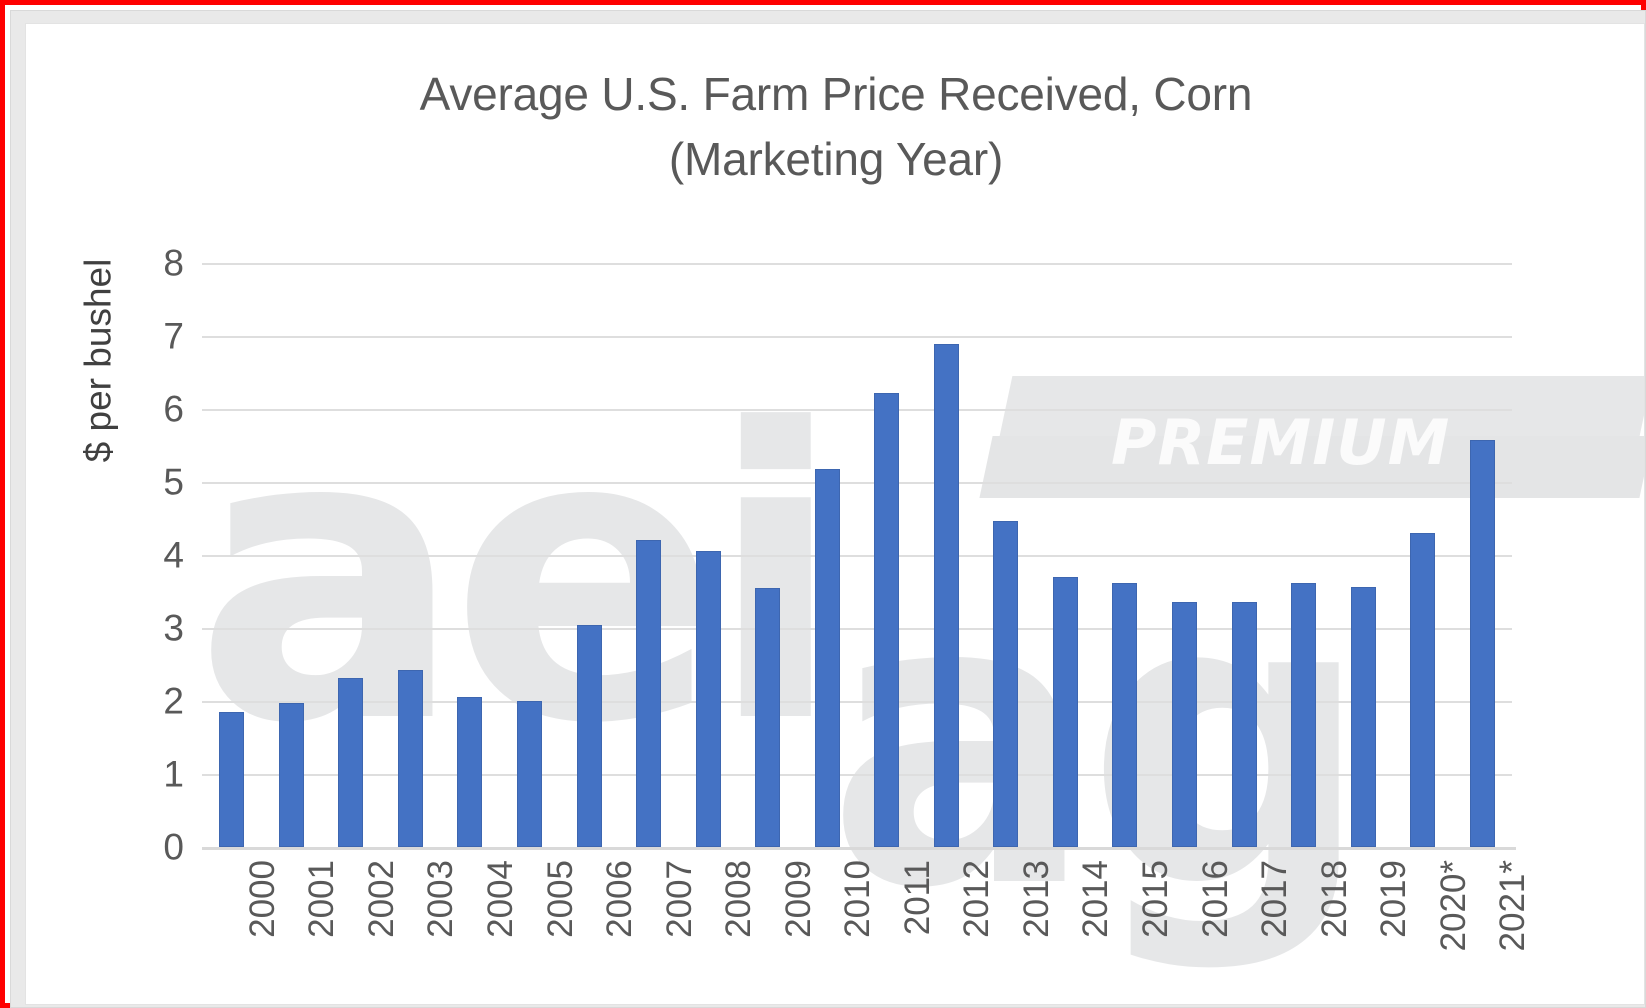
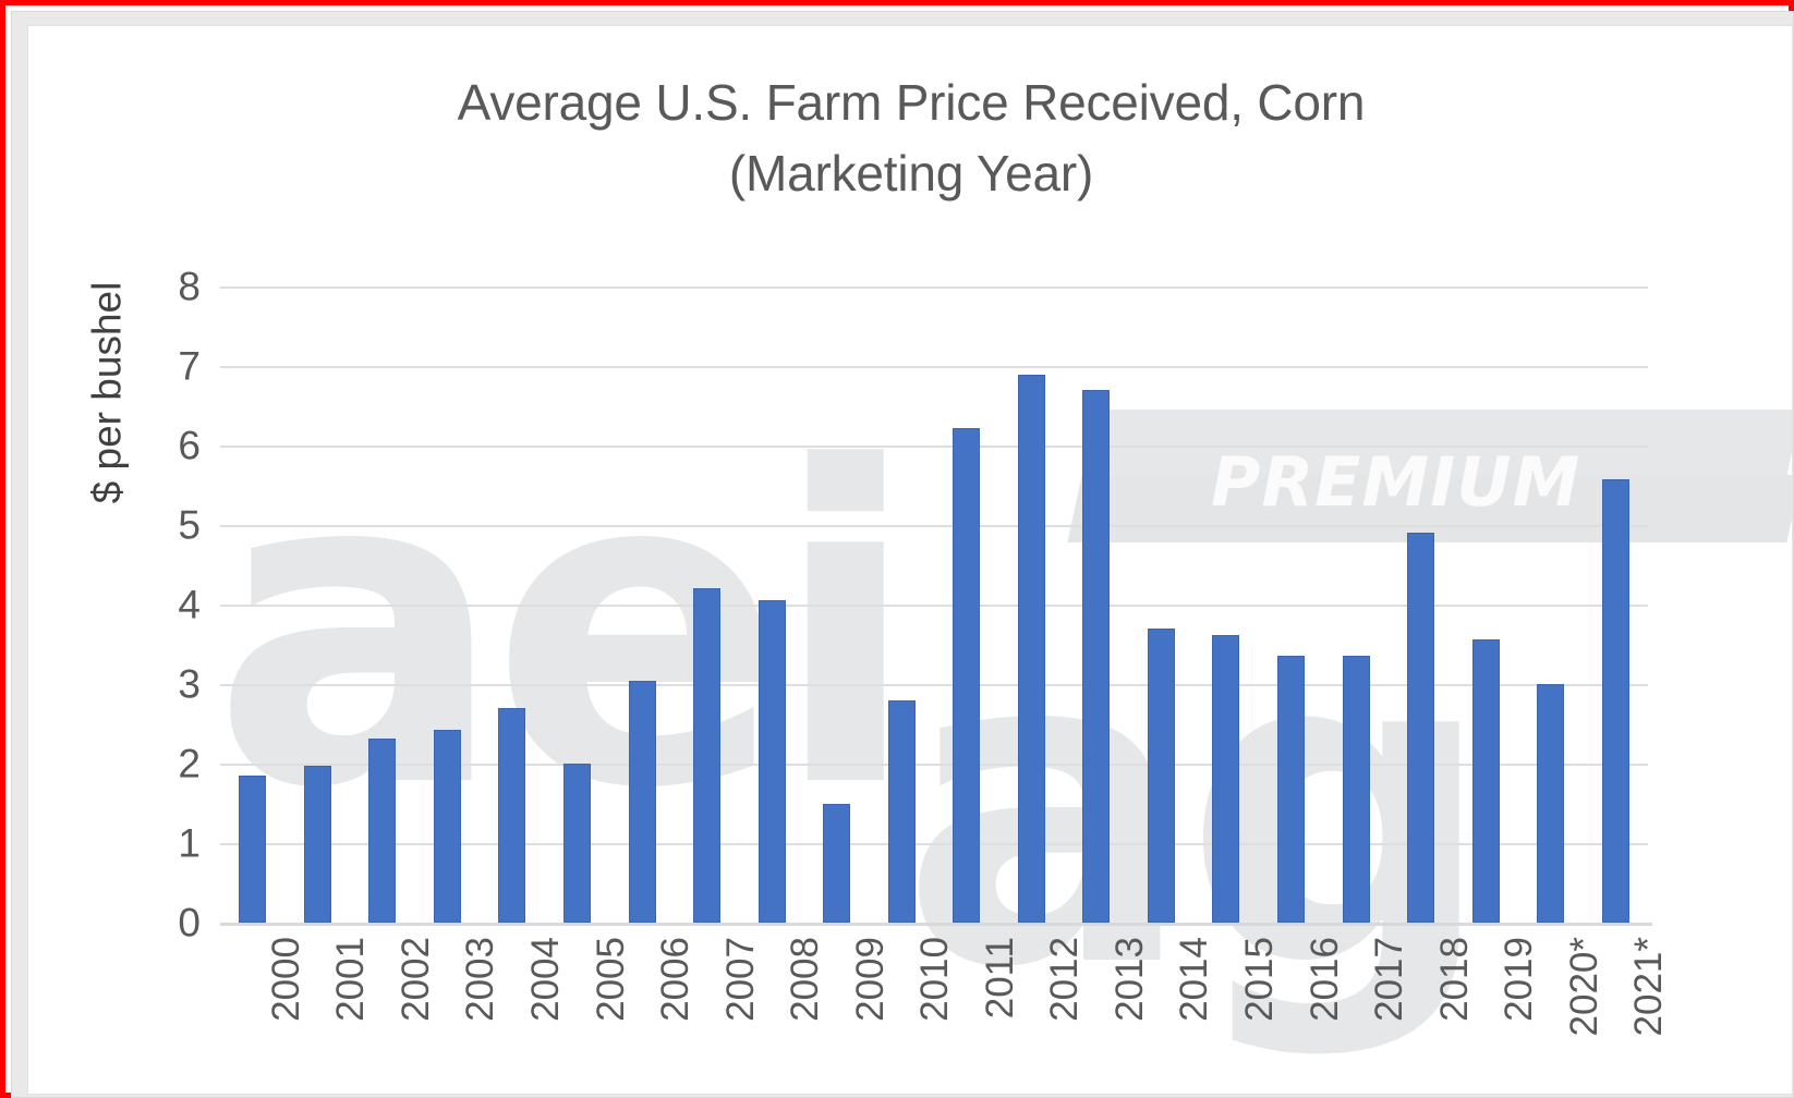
2004: 2.1 -> 2.7
2009: 3.5 -> 1.5
2010: 5.2 -> 2.8
2013: 4.5 -> 6.7
2018: 3.6 -> 4.9
2020*: 4.3 -> 3.0
